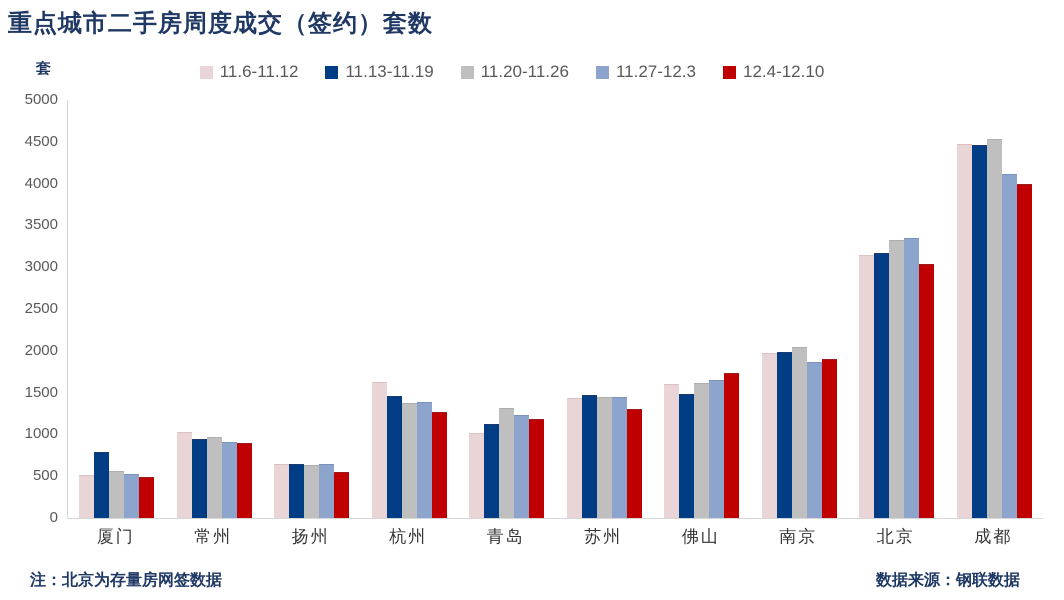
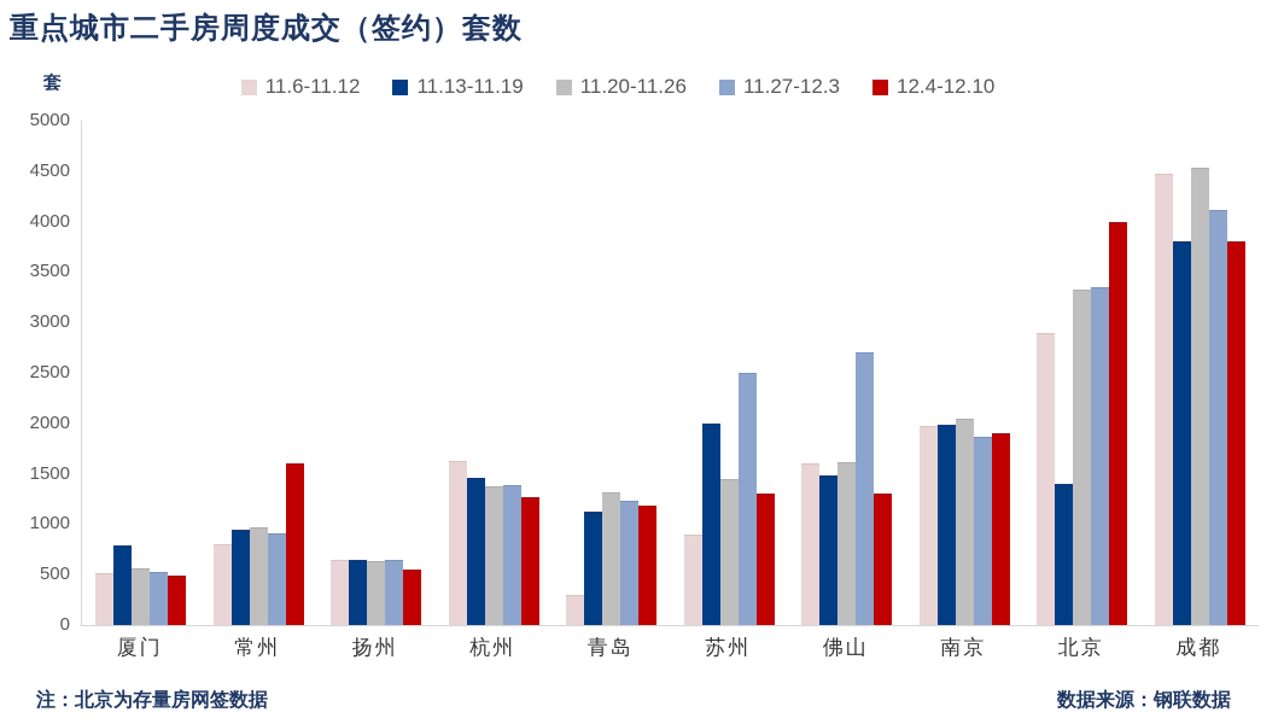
11.6-11.12/常州: 1000 -> 800
12.4-12.10/常州: 900 -> 1600
11.6-11.12/青岛: 1000 -> 300
11.6-11.12/苏州: 1400 -> 900
11.13-11.19/苏州: 1500 -> 2000
11.27-12.3/苏州: 1400 -> 2500
11.27-12.3/佛山: 1600 -> 2700
12.4-12.10/佛山: 1700 -> 1300
11.6-11.12/北京: 3100 -> 2900
11.13-11.19/北京: 3200 -> 1400
12.4-12.10/北京: 3000 -> 4000
11.13-11.19/成都: 4500 -> 3800
12.4-12.10/成都: 4000 -> 3800
